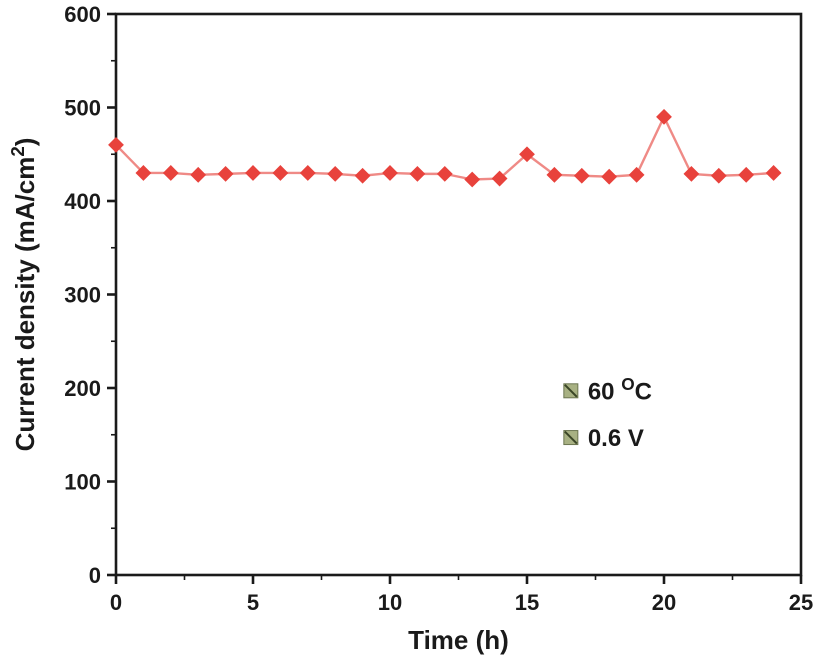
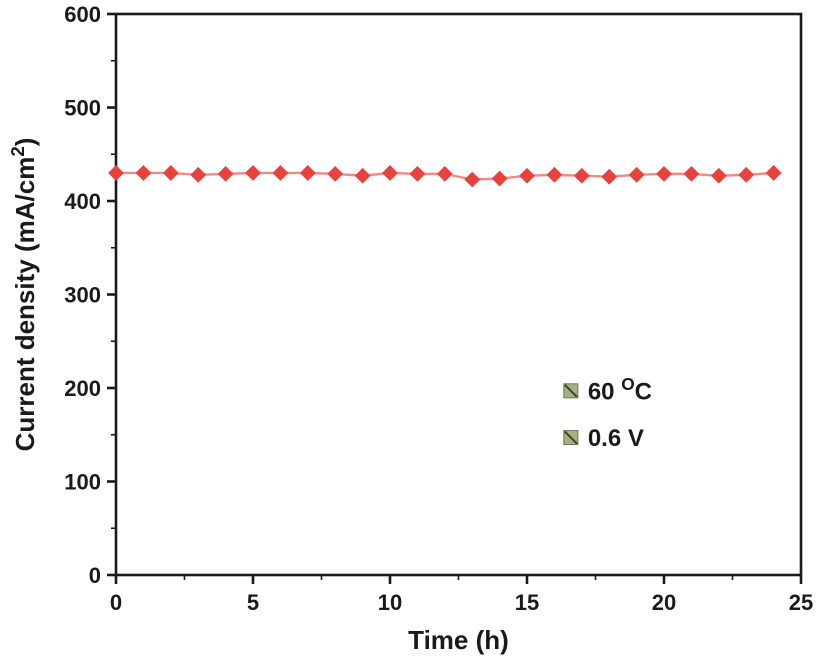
0: 460 -> 430
15: 450 -> 430
20: 490 -> 430
